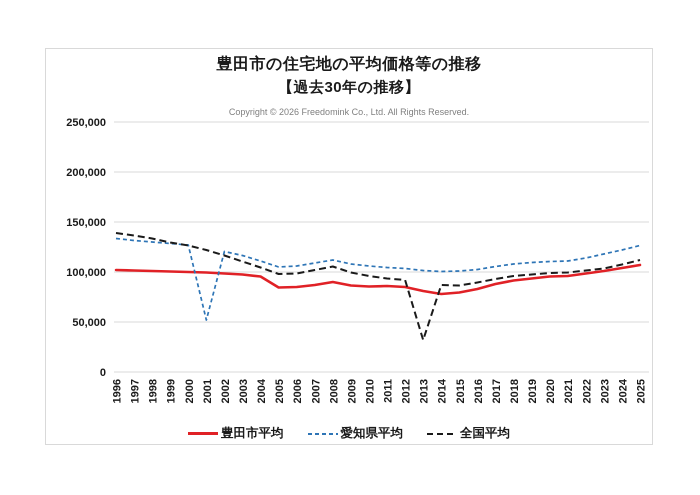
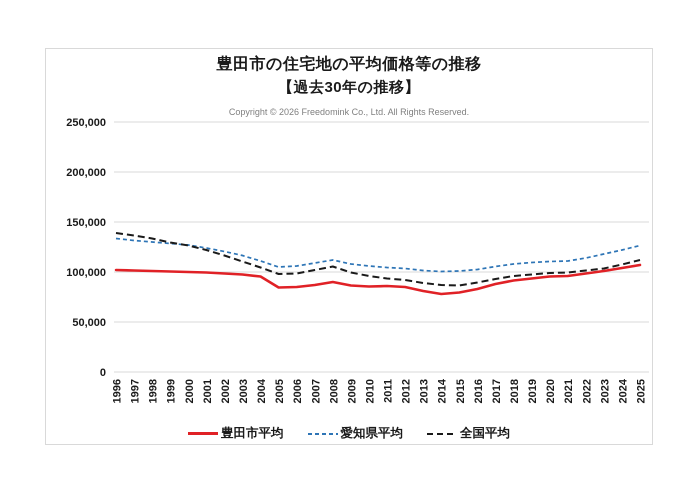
愛知県平均/2001: 52000 -> 124000
全国平均/2013: 32000 -> 89000
